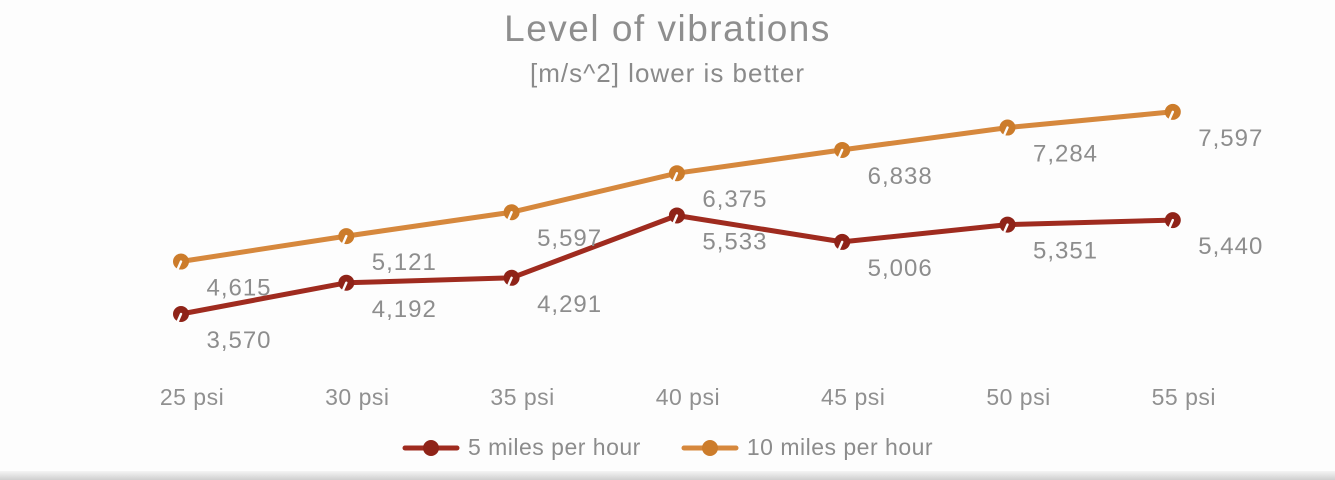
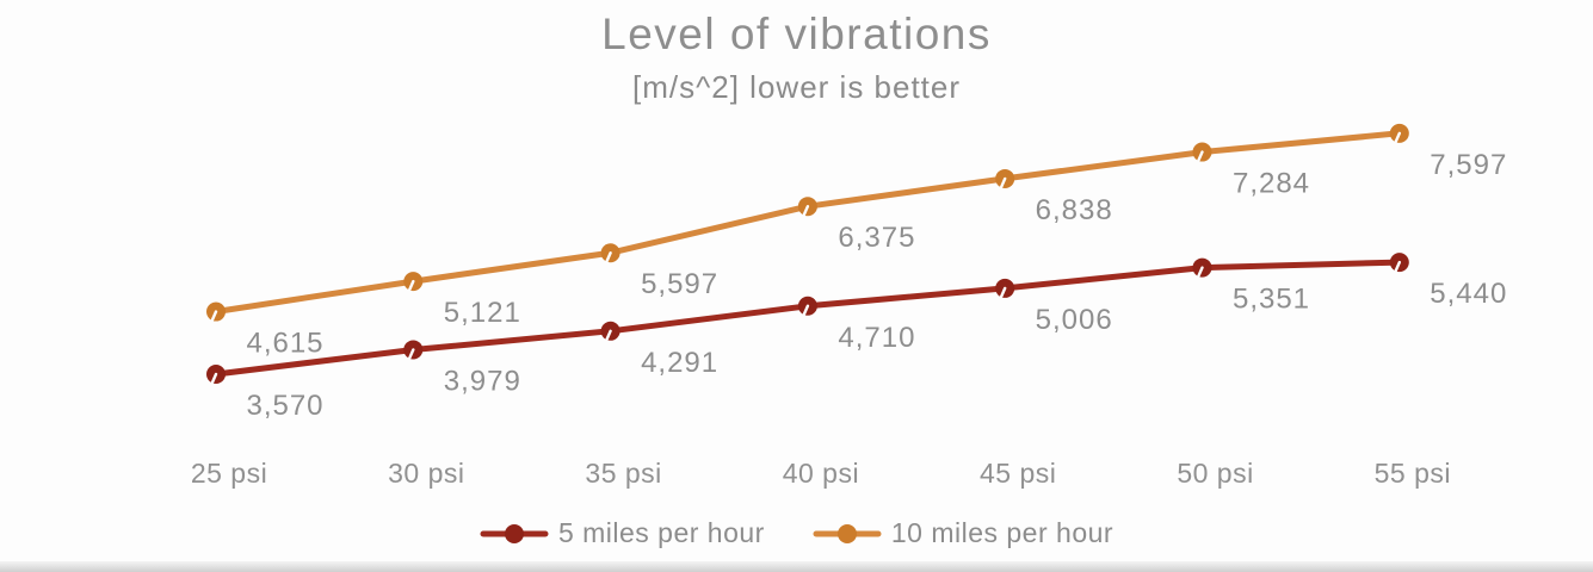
5 miles per hour/30 psi: 4,192 -> 3,979
5 miles per hour/40 psi: 5,533 -> 4,710
